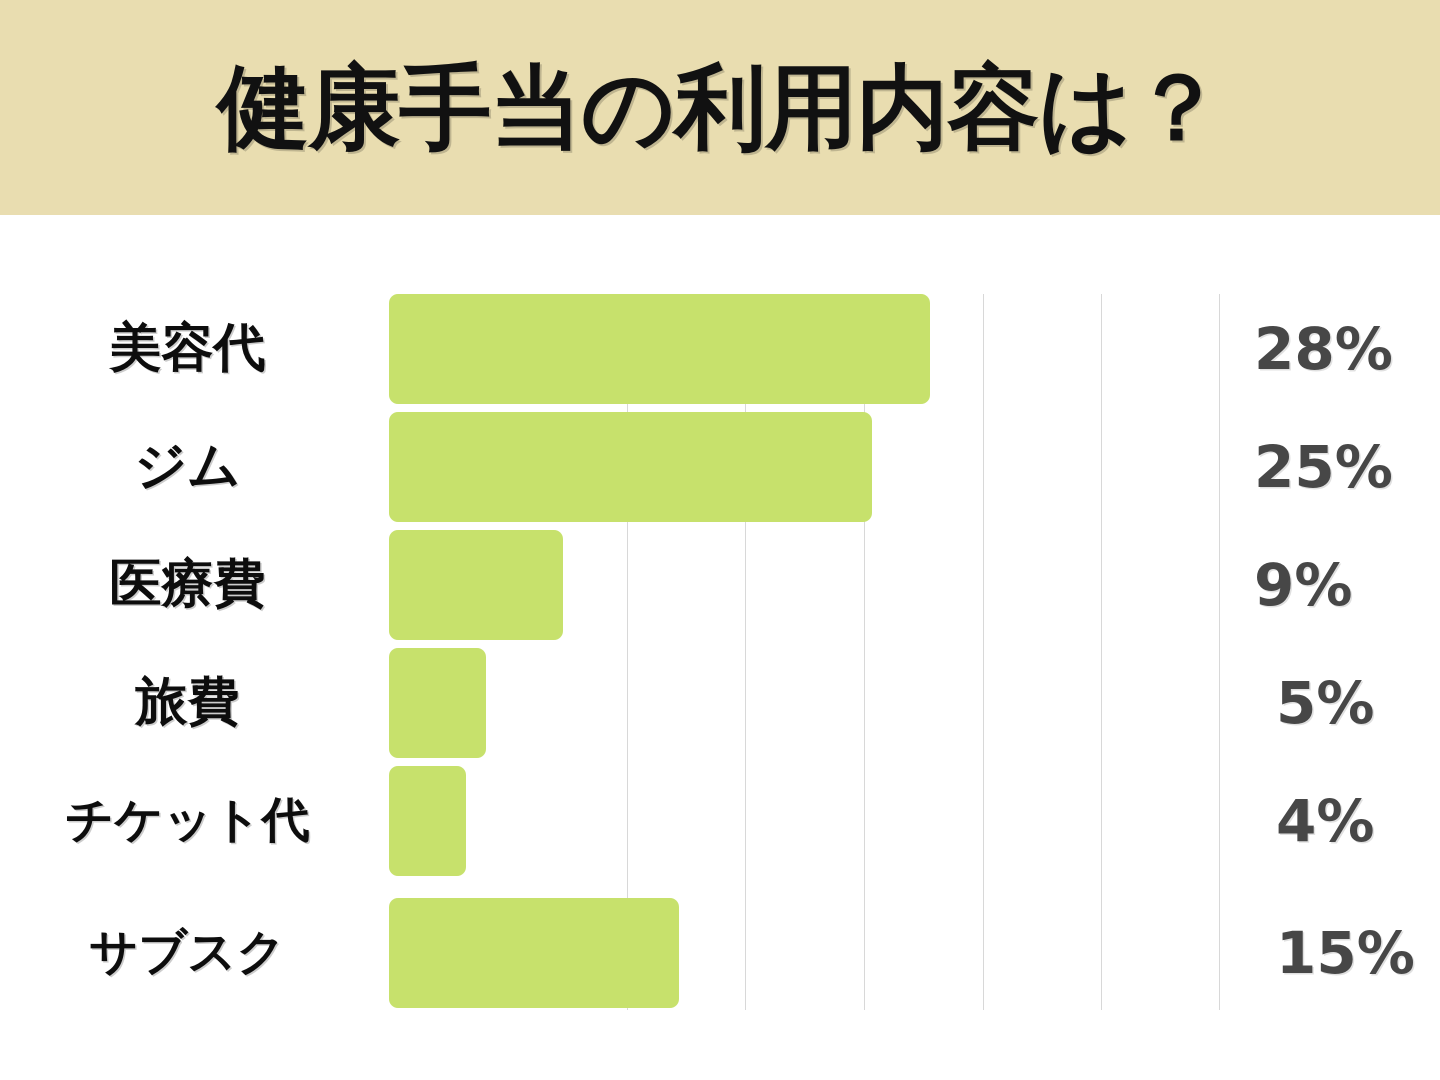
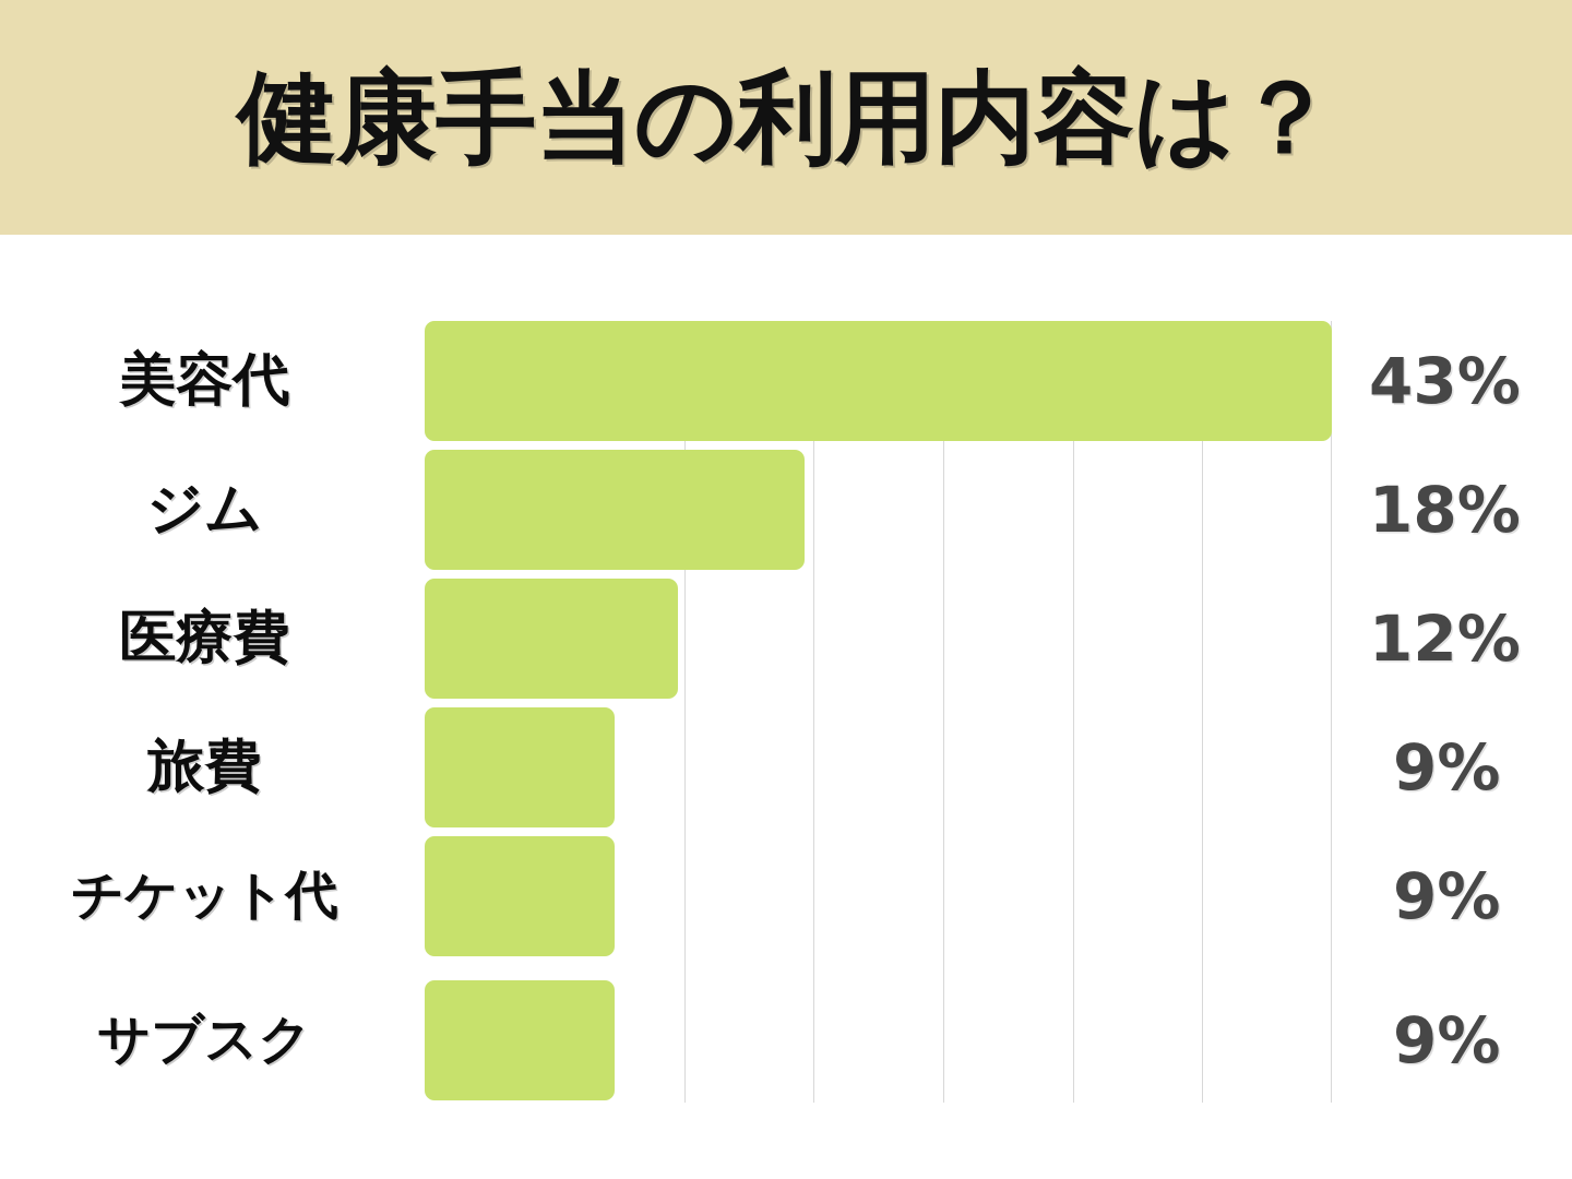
美容代: 28% -> 43%
ジム: 25% -> 18%
医療費: 9% -> 12%
旅費: 5% -> 9%
チケット代: 4% -> 9%
サブスク: 15% -> 9%
